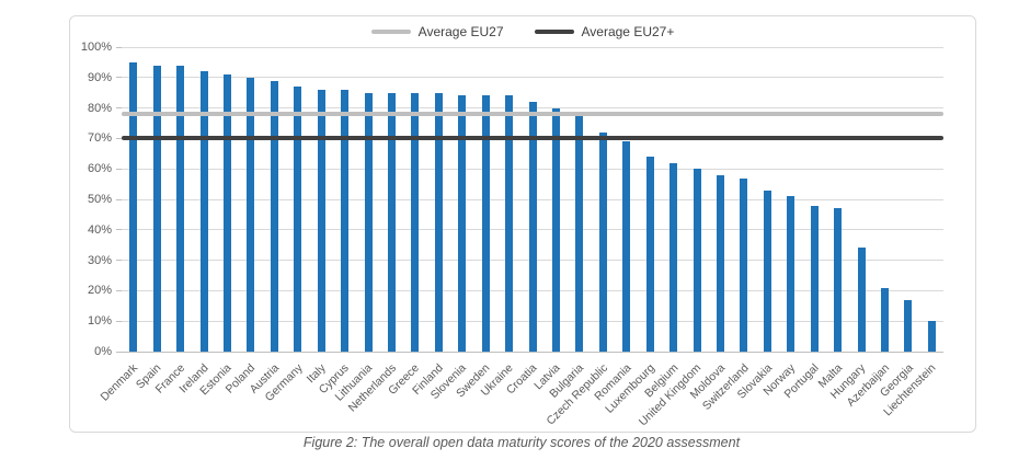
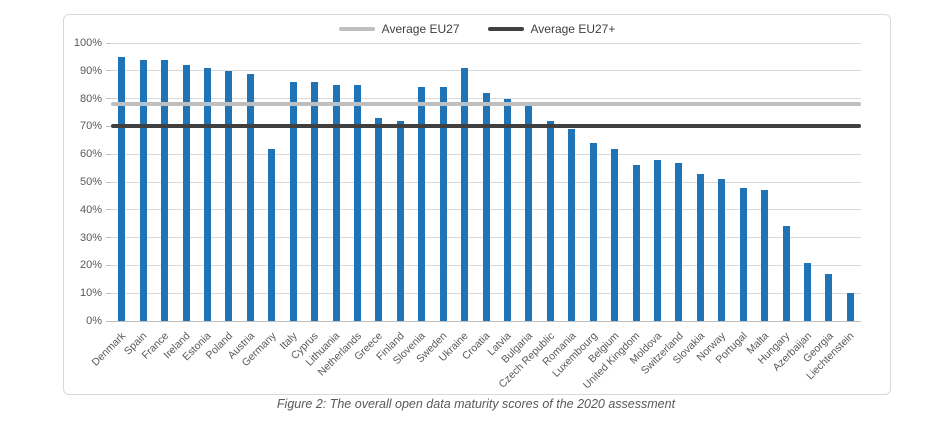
Germany: 87% -> 62%
Greece: 85% -> 73%
Finland: 85% -> 72%
Ukraine: 84% -> 91%
United Kingdom: 60% -> 56%
